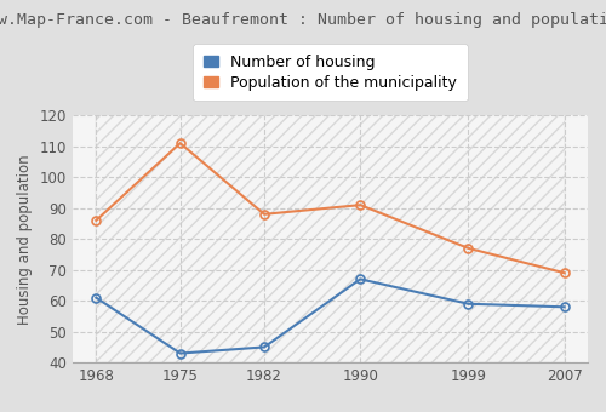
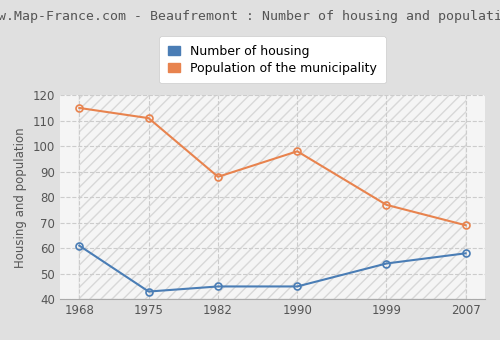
Population of the municipality/1968: 86 -> 115
Number of housing/1990: 67 -> 45
Population of the municipality/1990: 91 -> 98
Number of housing/1999: 59 -> 54
